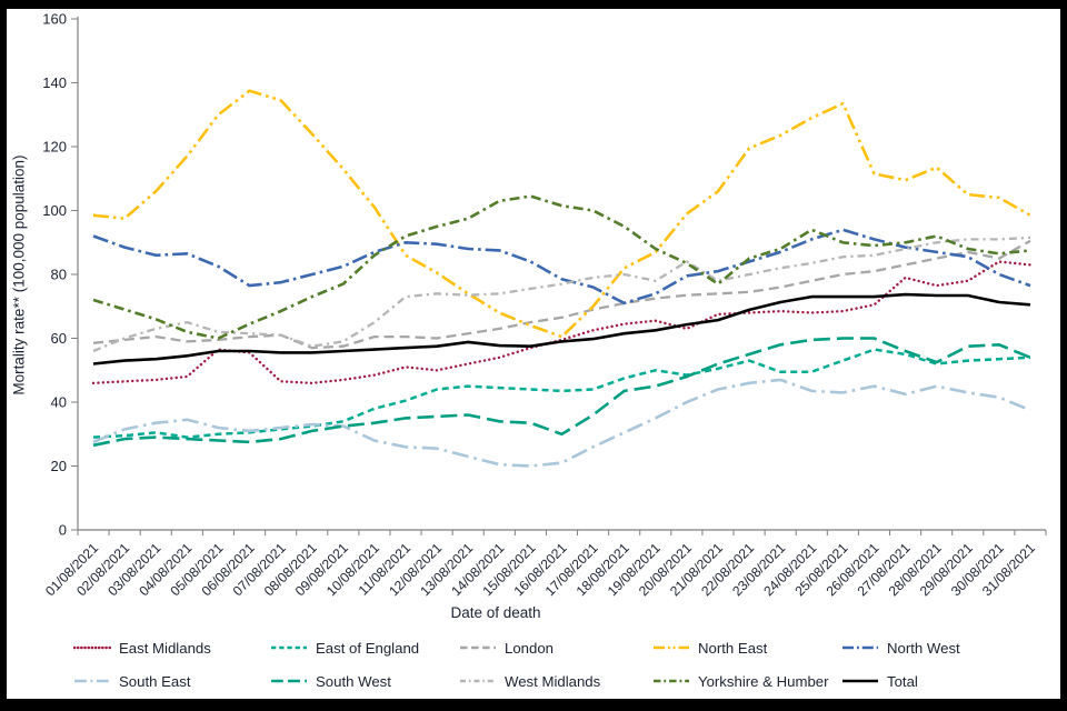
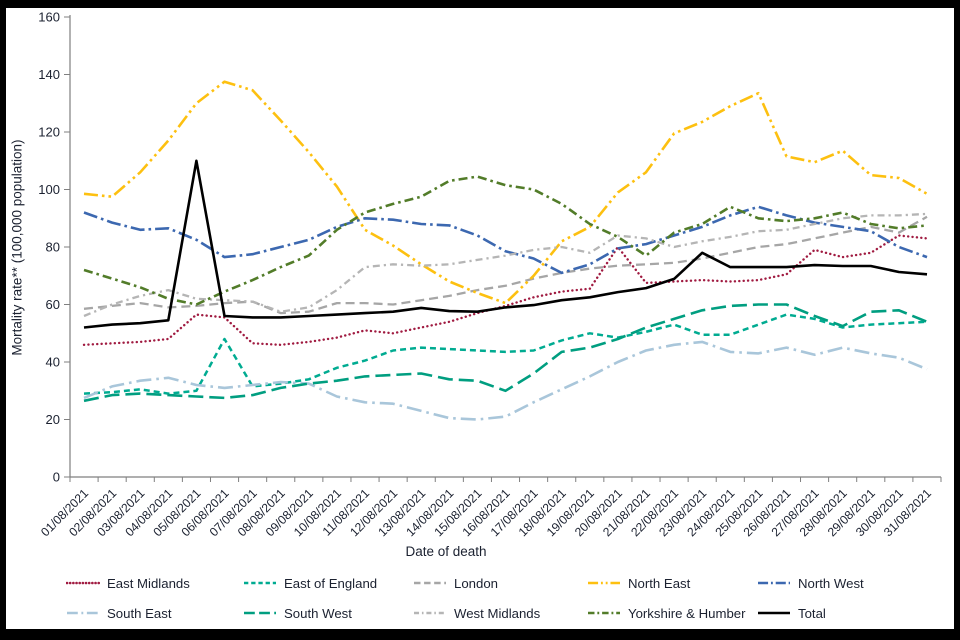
Total/05/08/2021: 56 -> 110
East of England/06/08/2021: 30 -> 48
East Midlands/20/08/2021: 63 -> 80
West Midlands/21/08/2021: 78 -> 83
Total/23/08/2021: 71 -> 78
